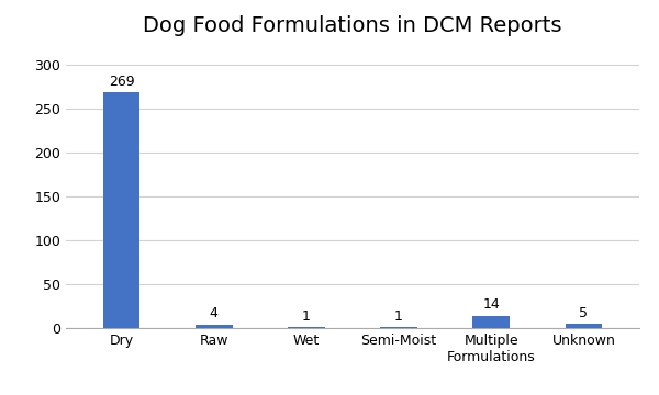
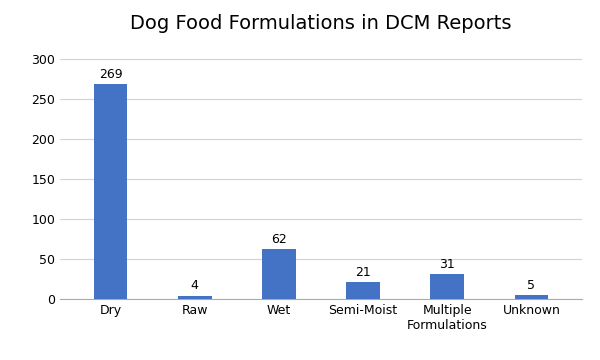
Wet: 1 -> 62
Semi-Moist: 1 -> 21
Multiple Formulations: 14 -> 31
